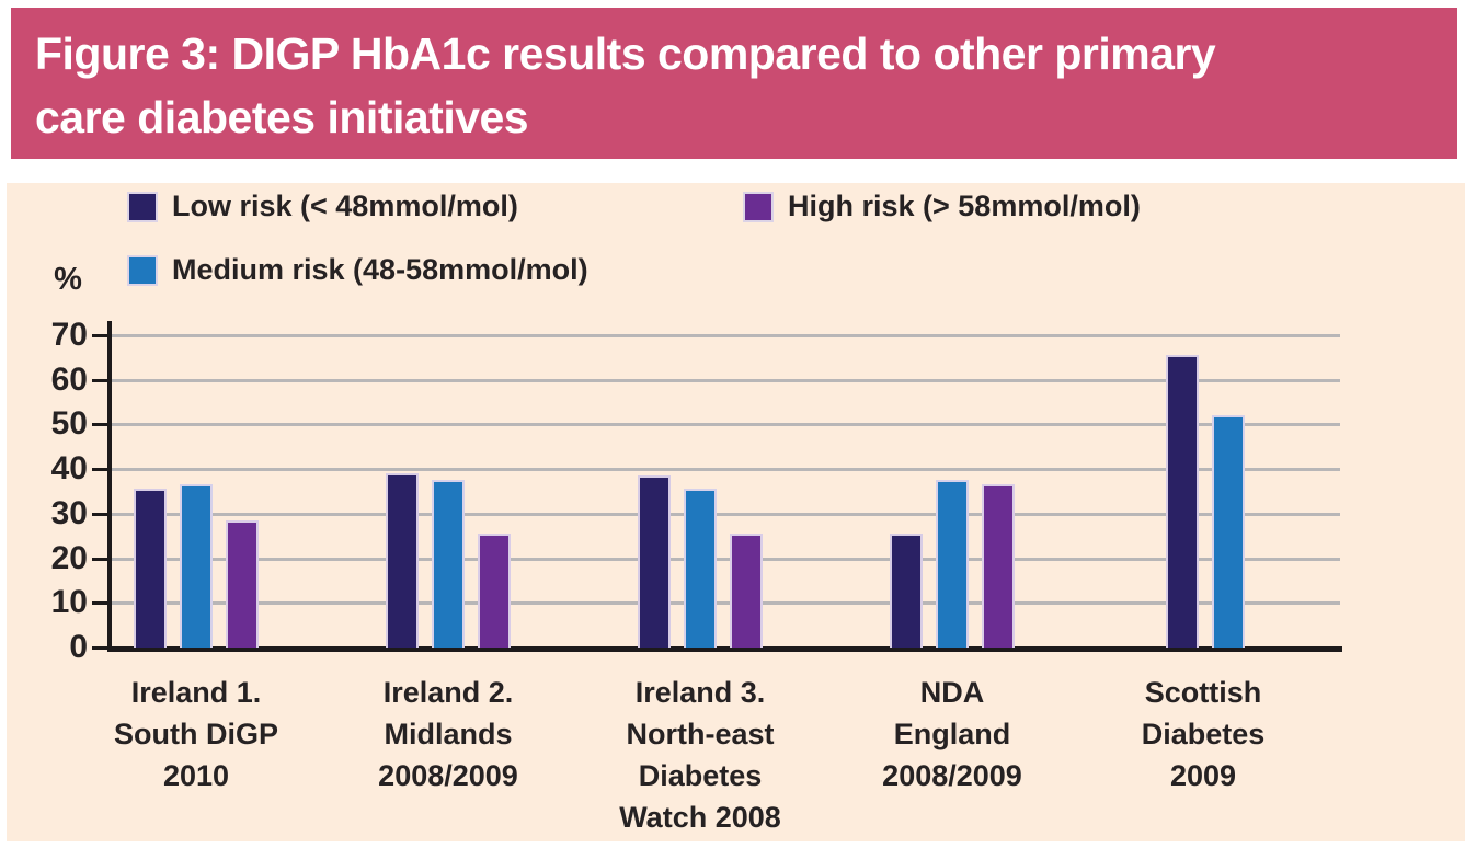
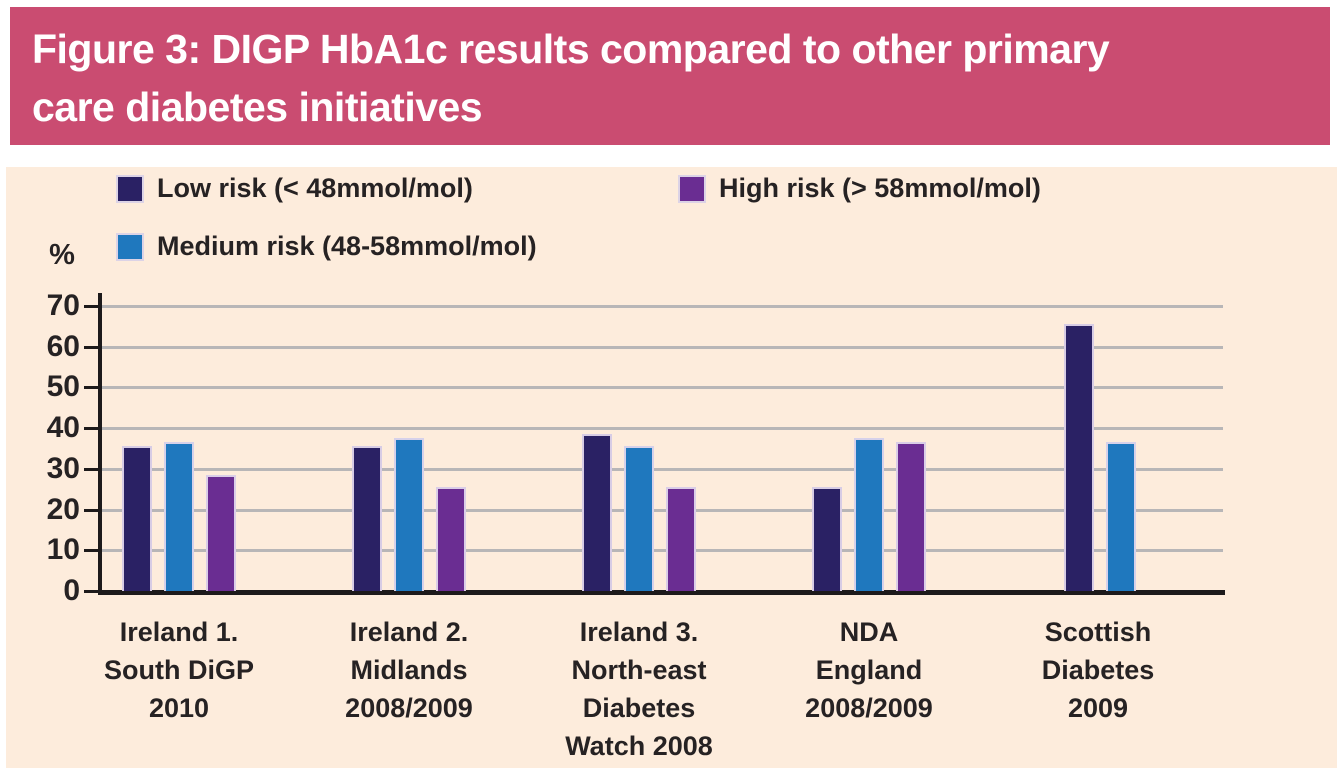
Low risk (< 48mmol/mol)/Ireland 2. Midlands 2008/2009: 39 -> 36
Medium risk (48-58mmol/mol)/Scottish Diabetes 2009: 52 -> 36
